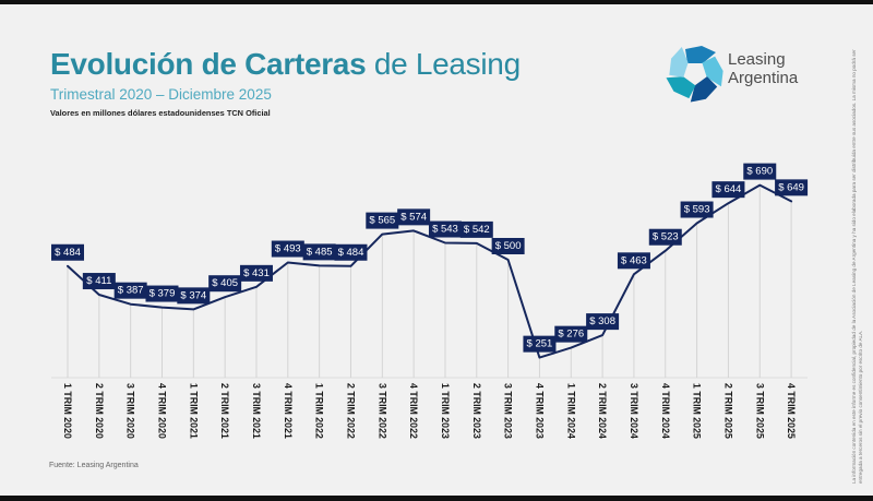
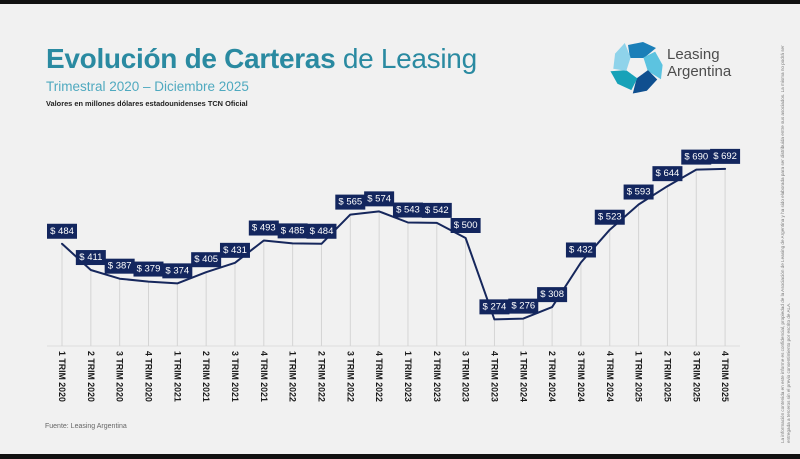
4 TRIM 2023: 251 -> 274
3 TRIM 2024: 463 -> 432
4 TRIM 2025: 649 -> 692
